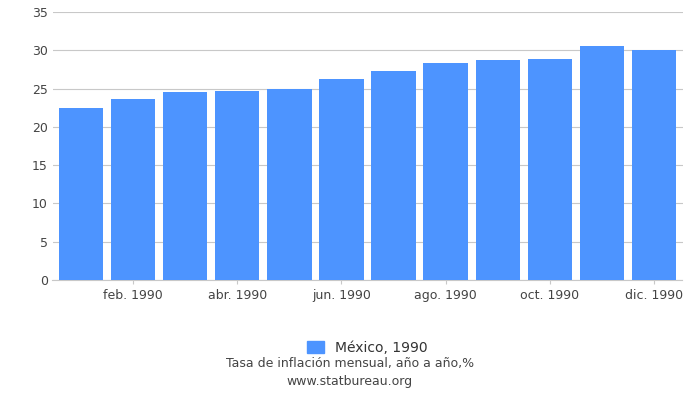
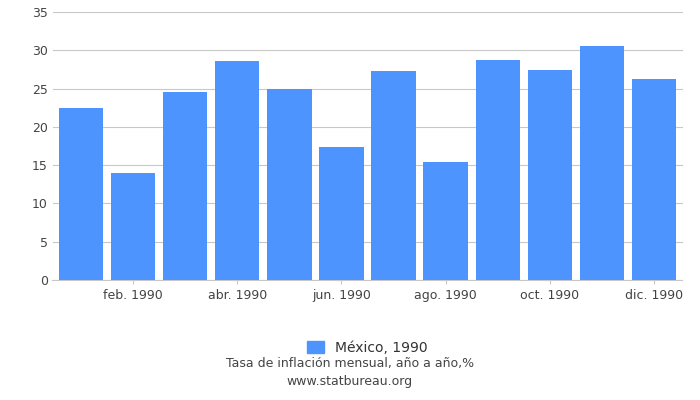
feb. 1990: 23.7 -> 14.0
abr. 1990: 24.7 -> 28.6
jun. 1990: 26.2 -> 17.4
ago. 1990: 28.3 -> 15.4
oct. 1990: 28.8 -> 27.4
dic. 1990: 30.1 -> 26.2
